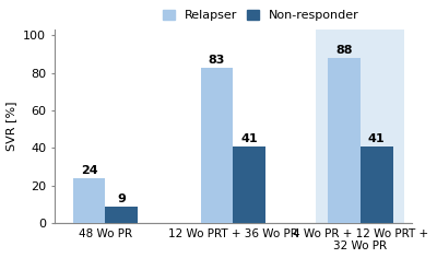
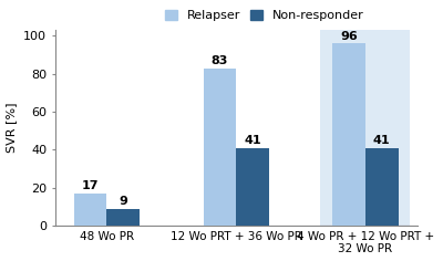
Relapser/48 Wo PR: 24 -> 17
Relapser/4 Wo PR + 12 Wo PRT + 32 Wo PR: 88 -> 96
